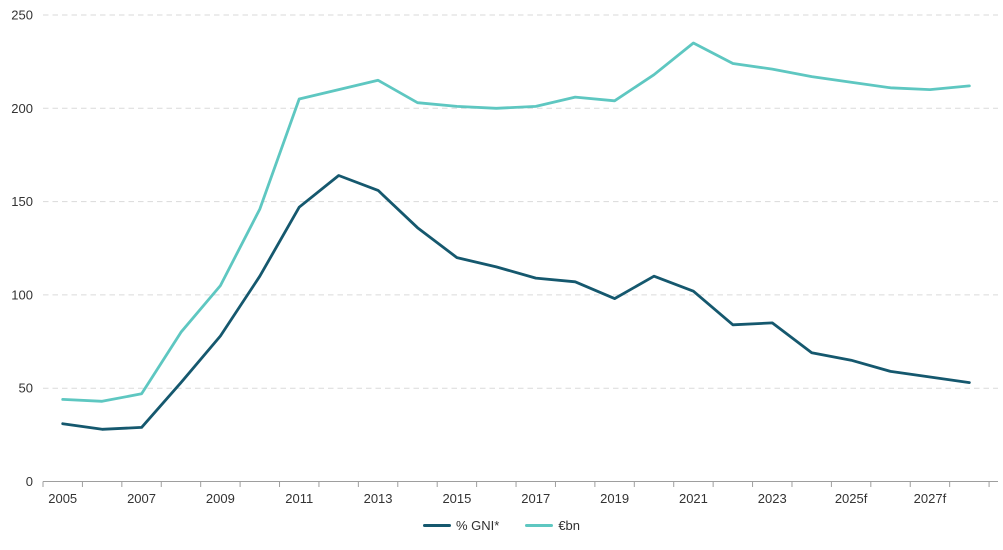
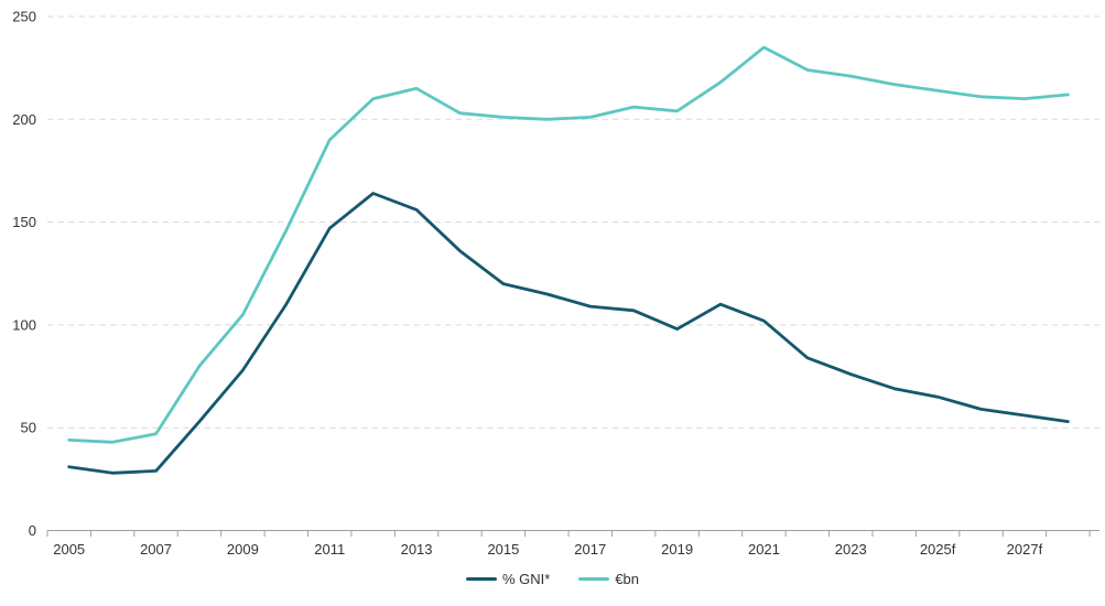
€bn/2011: 205 -> 190
% GNI*/2023: 85 -> 76
